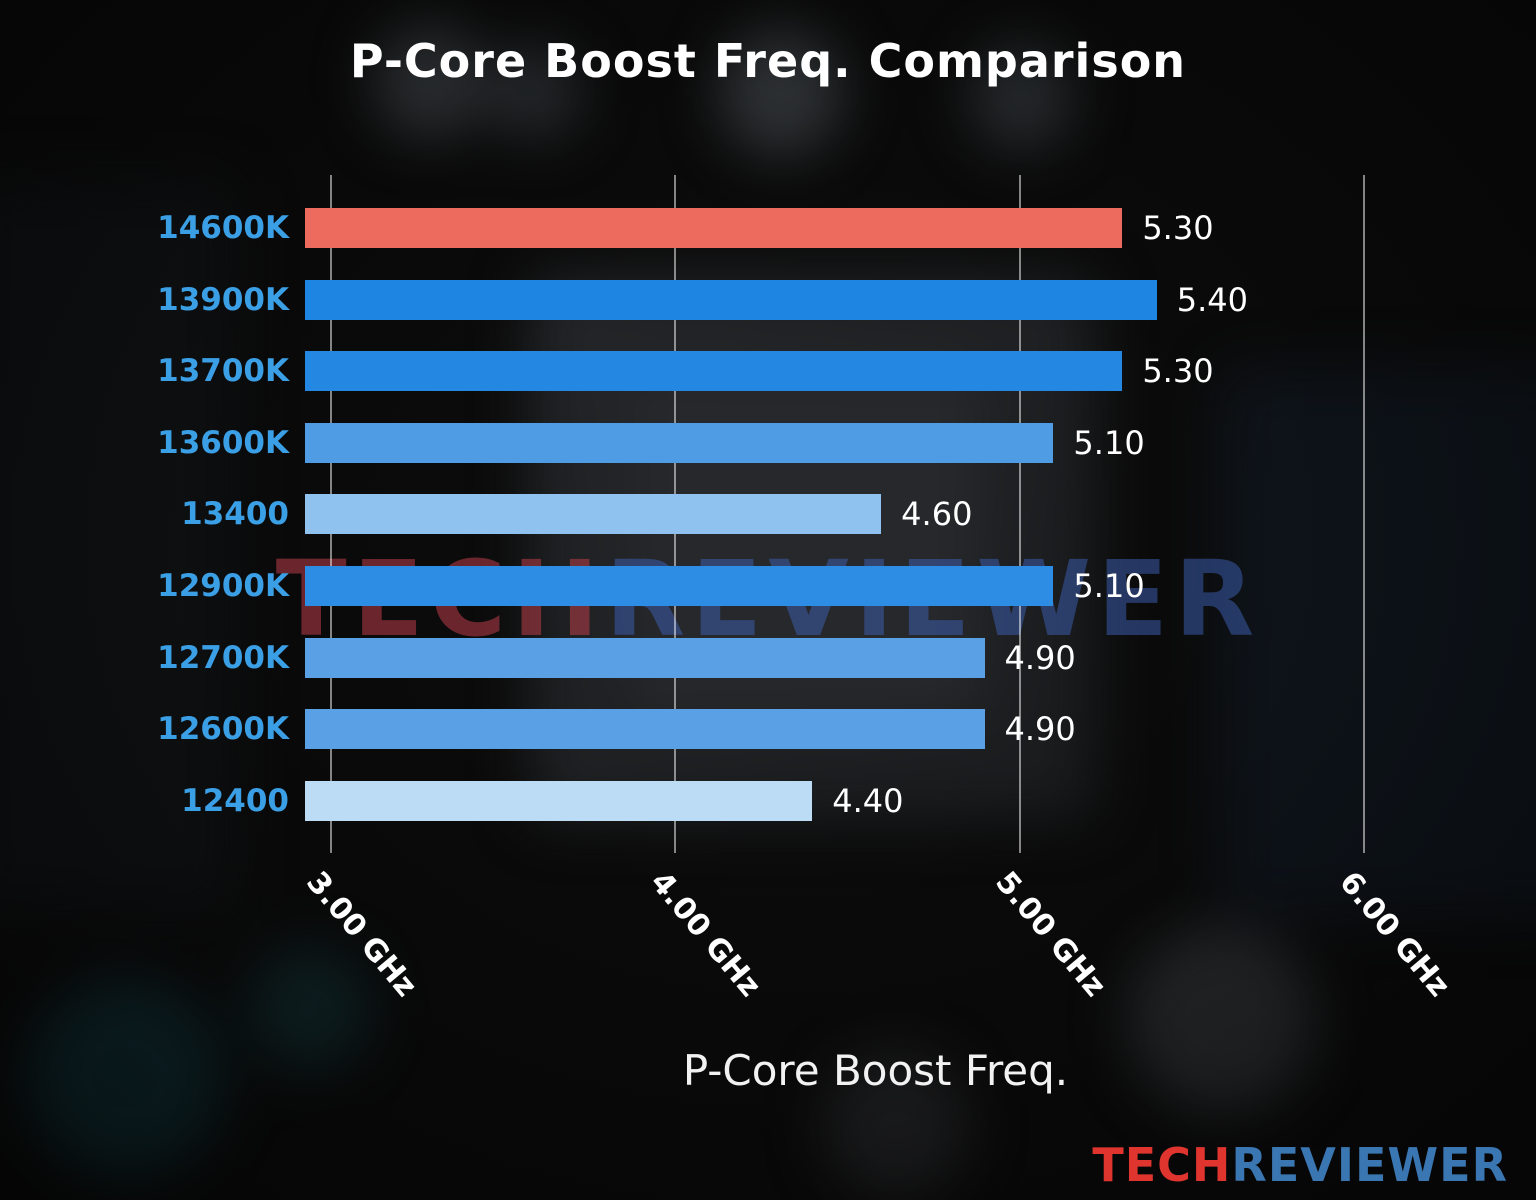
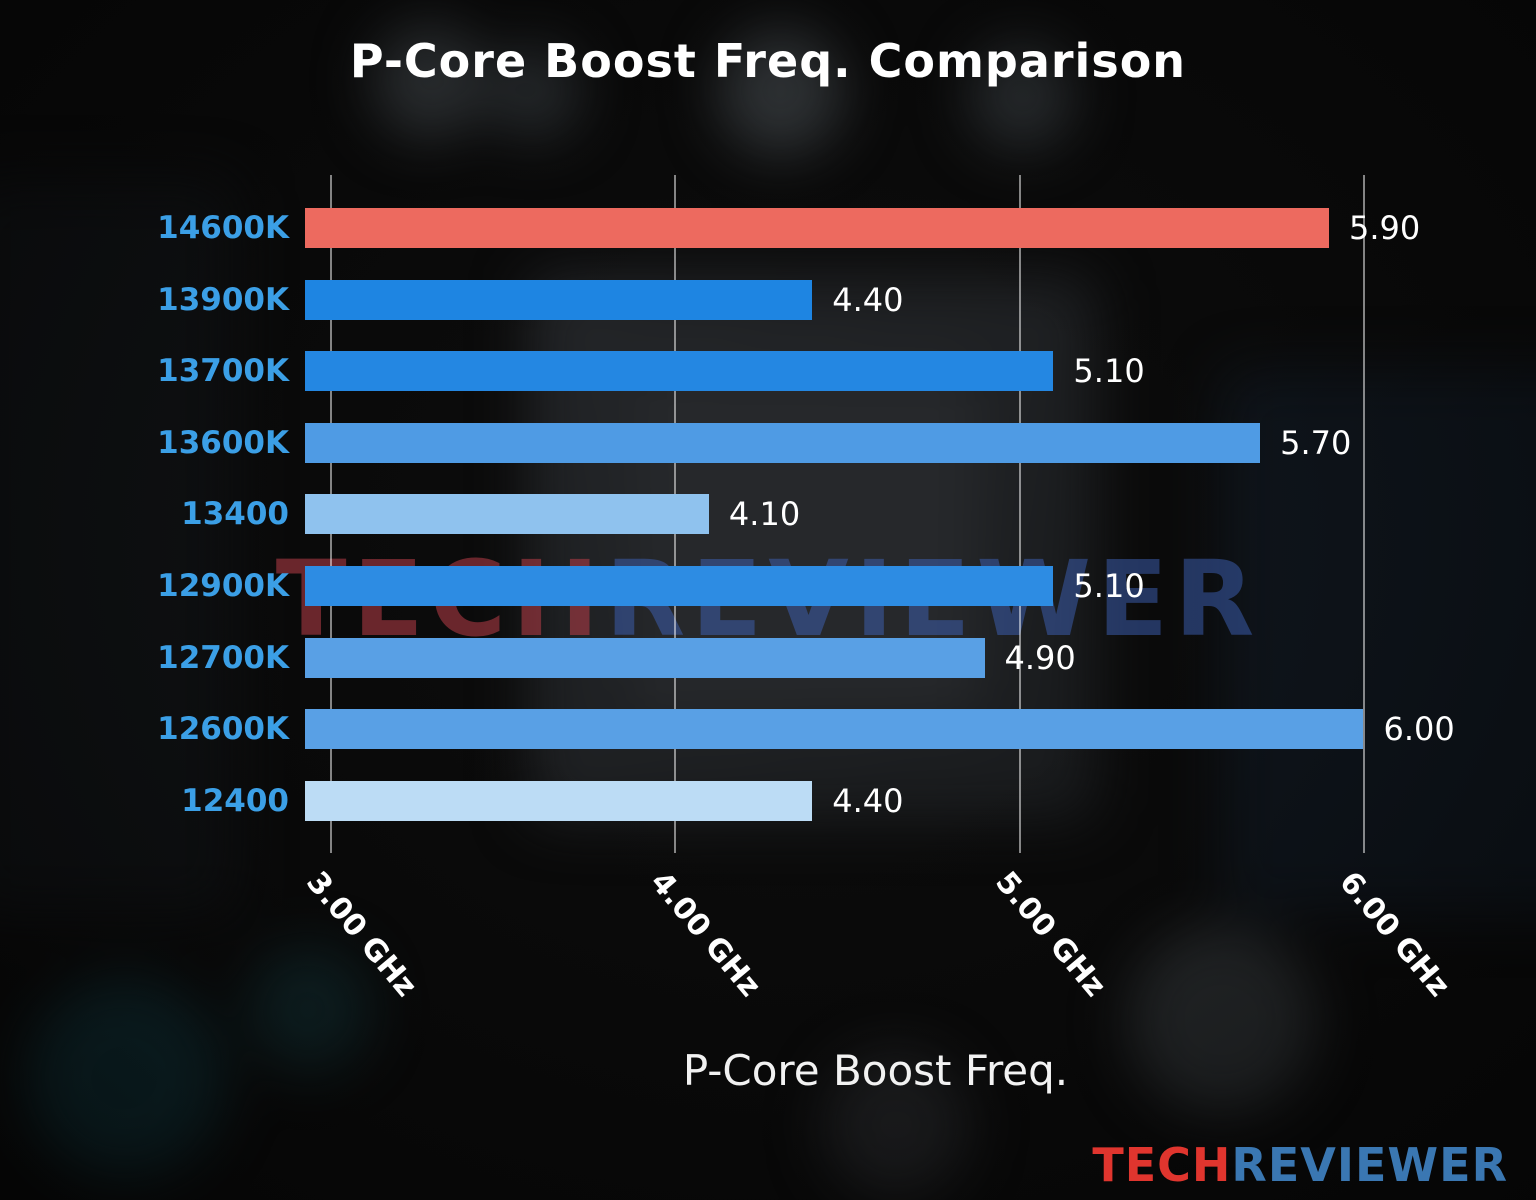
14600K: 5.30 -> 5.90
13900K: 5.40 -> 4.40
13700K: 5.30 -> 5.10
13600K: 5.10 -> 5.70
13400: 4.60 -> 4.10
12600K: 4.90 -> 6.00
